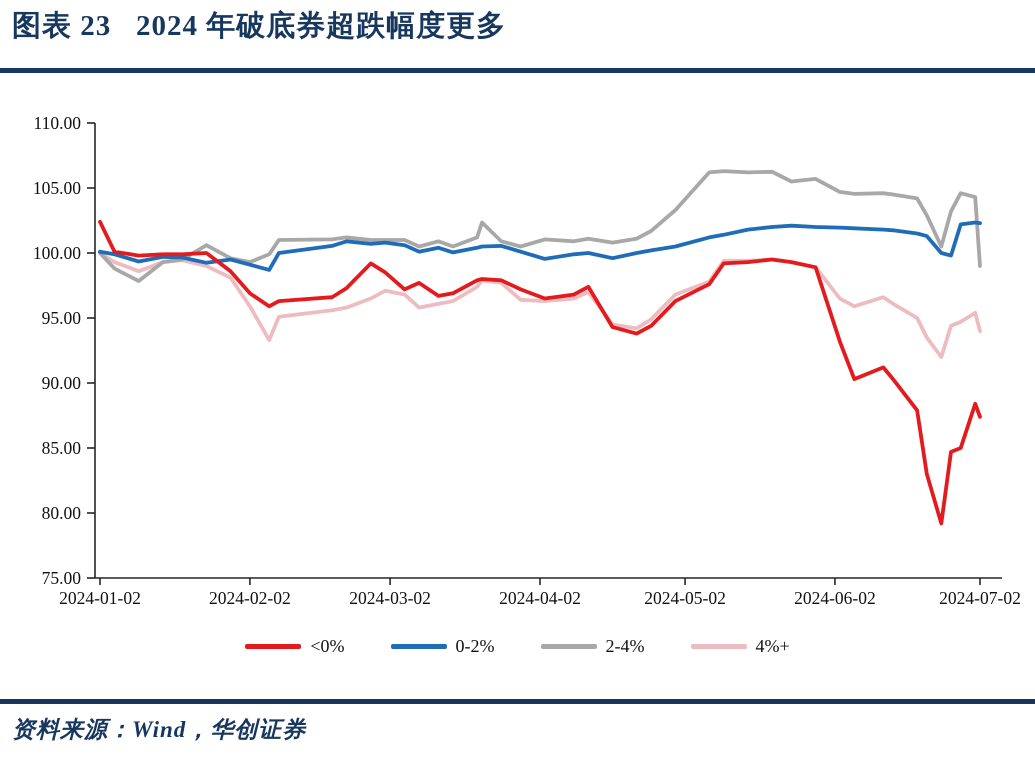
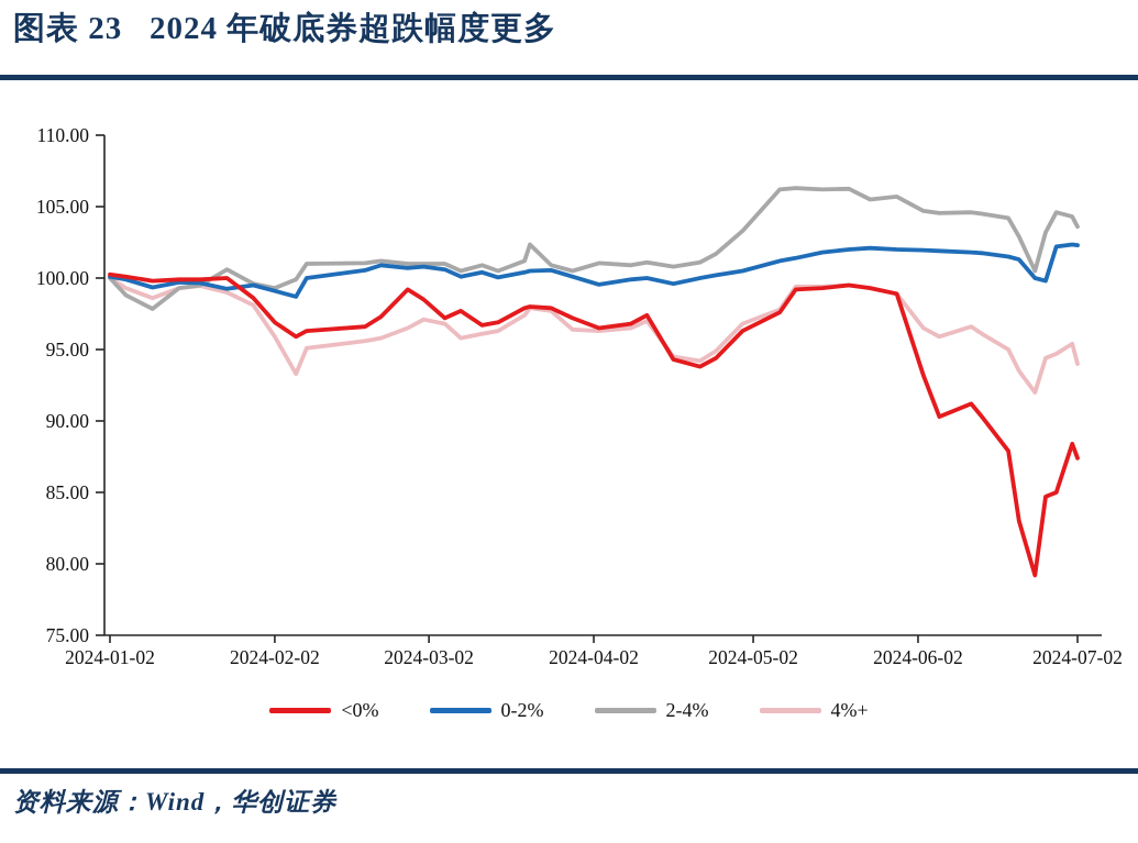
<0%/2024-01-02: 102.4 -> 100.2
2-4%/2024-07-02: 99.0 -> 103.6
